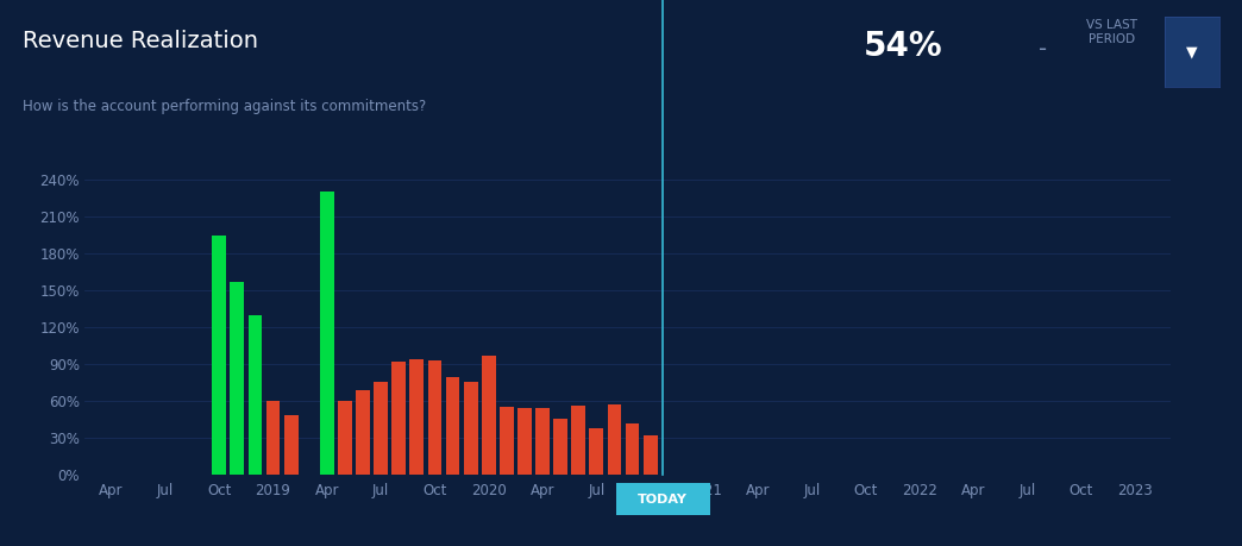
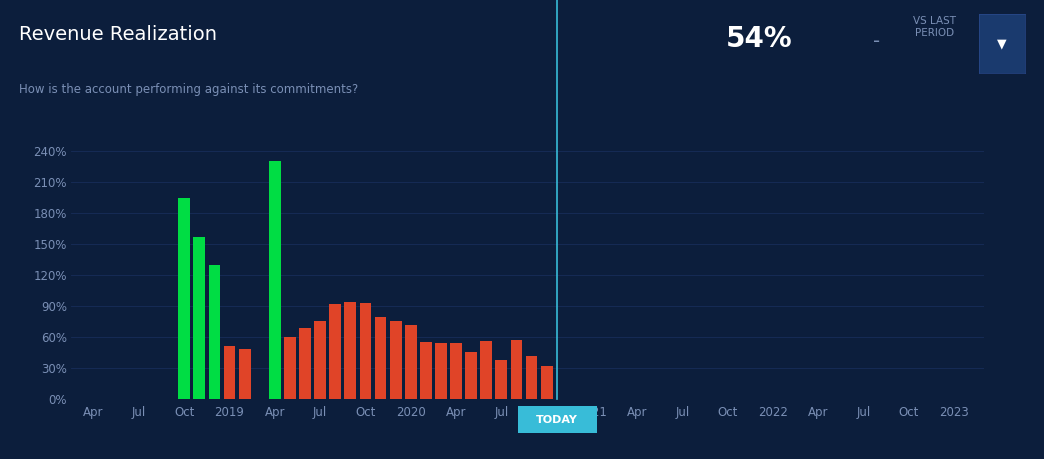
2019: 60% -> 52%
2020: 97% -> 72%
